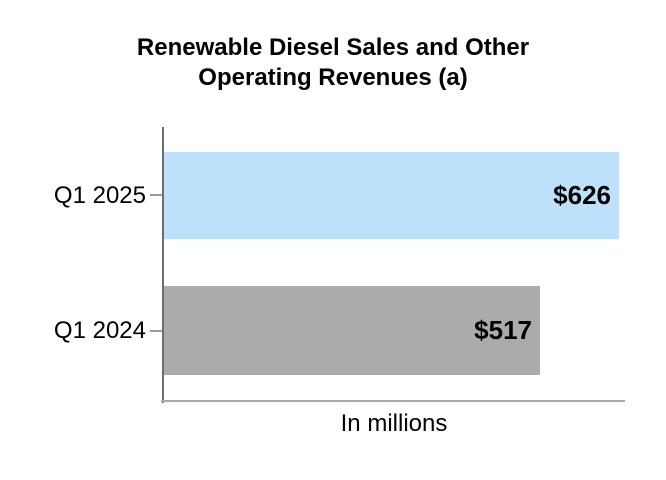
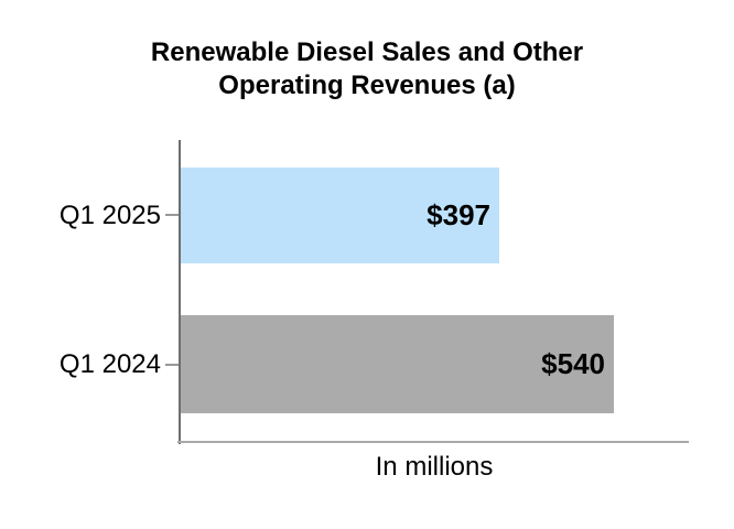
Q1 2025: $626 -> $397
Q1 2024: $517 -> $540
